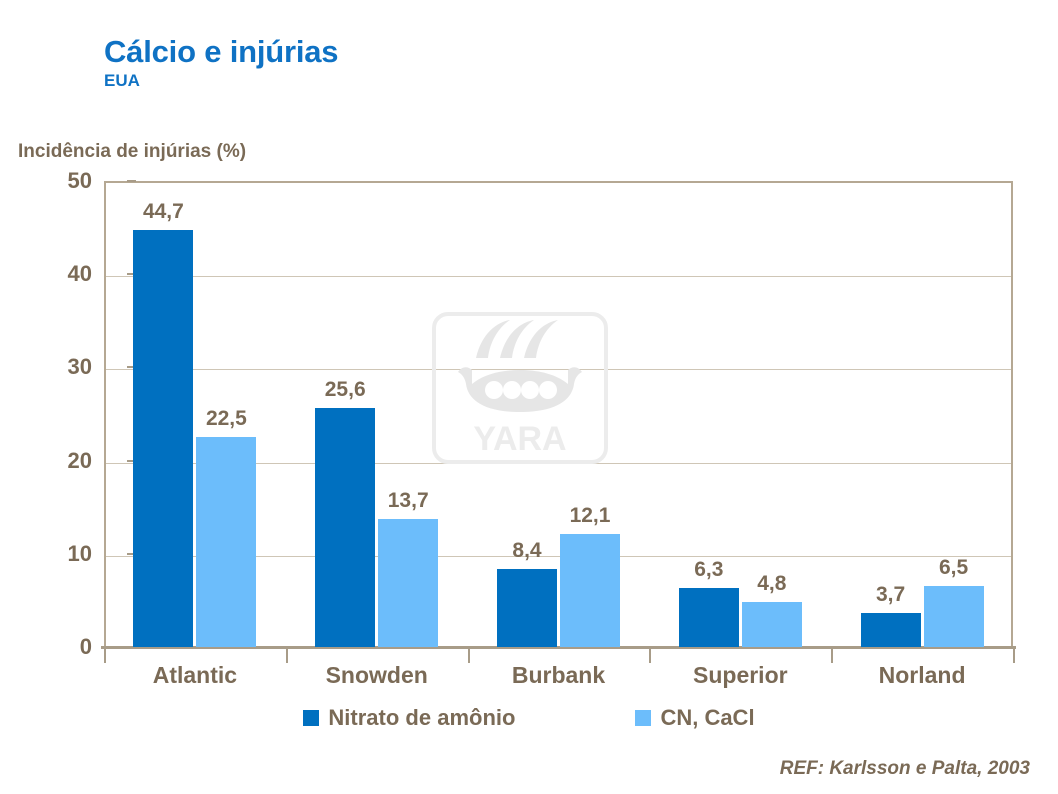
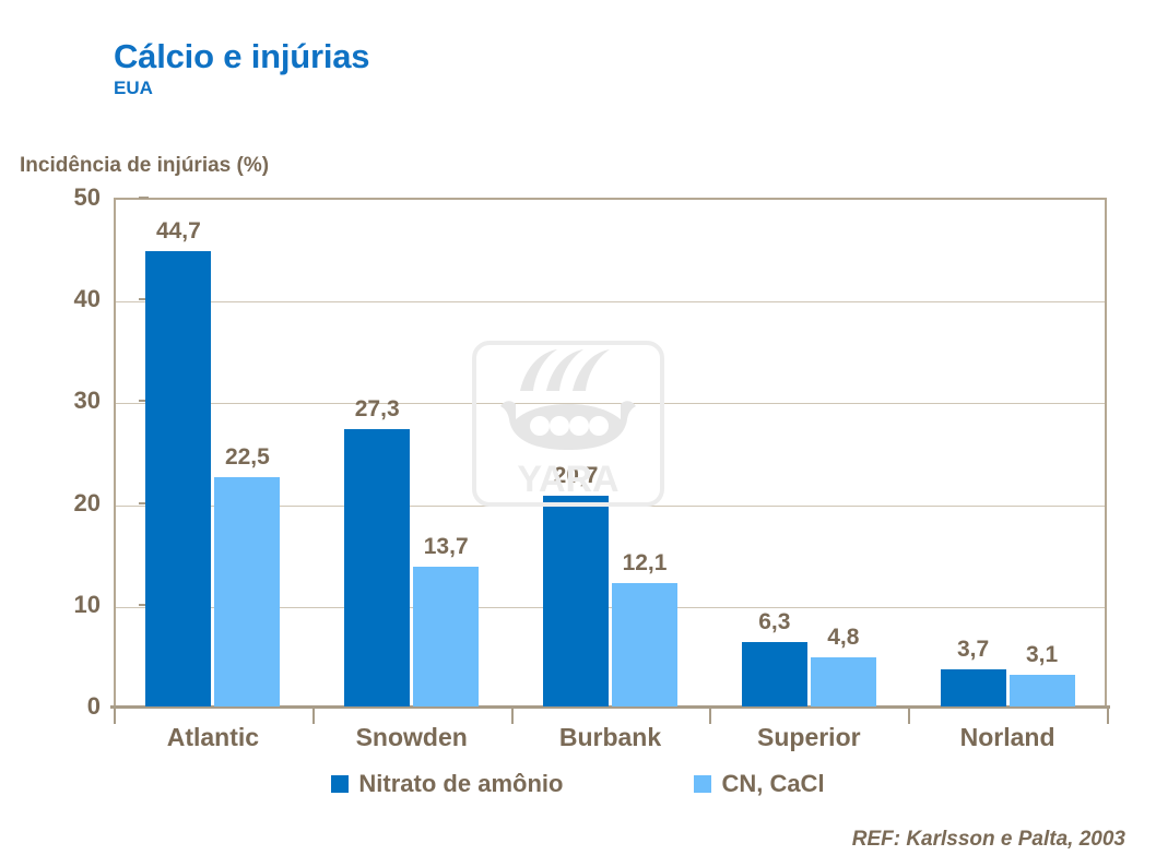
Nitrato de amônio/Snowden: 25,6 -> 27,3
Nitrato de amônio/Burbank: 8,4 -> 20,7
CN, CaCl/Norland: 6,5 -> 3,1
